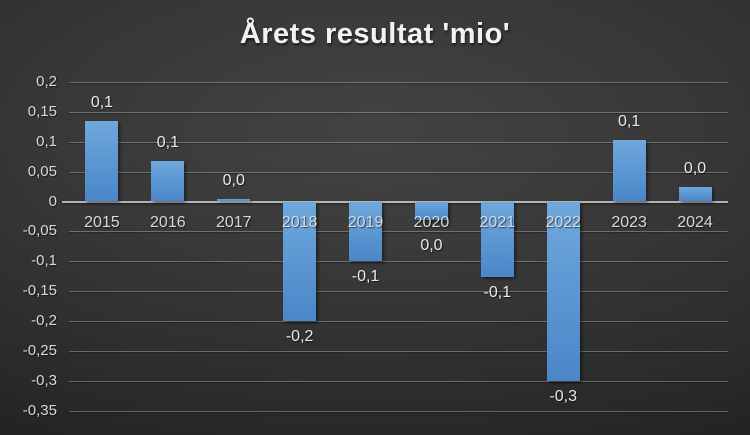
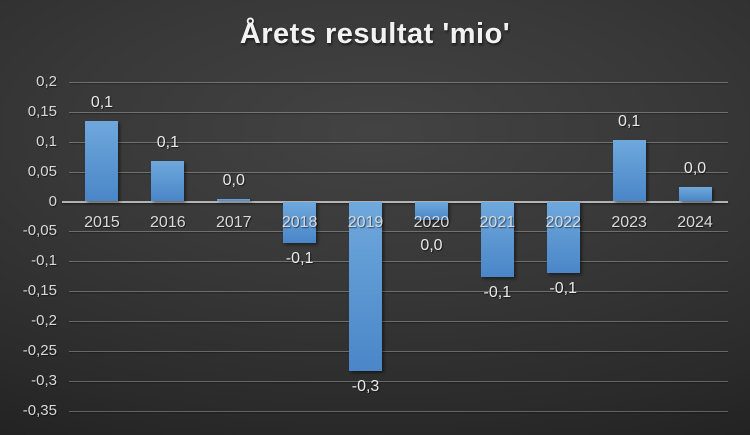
2018: -0,2 -> -0,1
2019: -0,1 -> -0,3
2022: -0,3 -> -0,1
